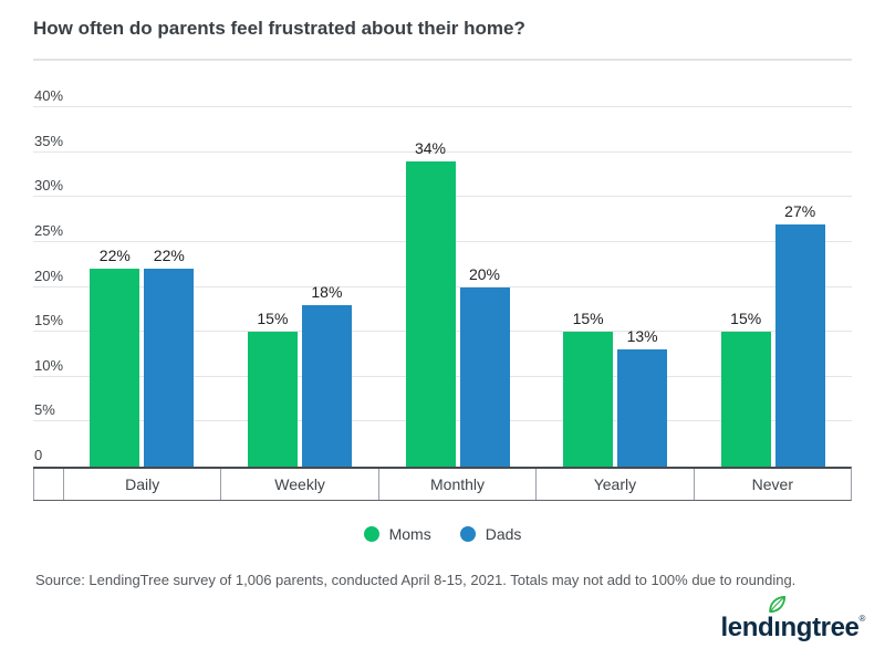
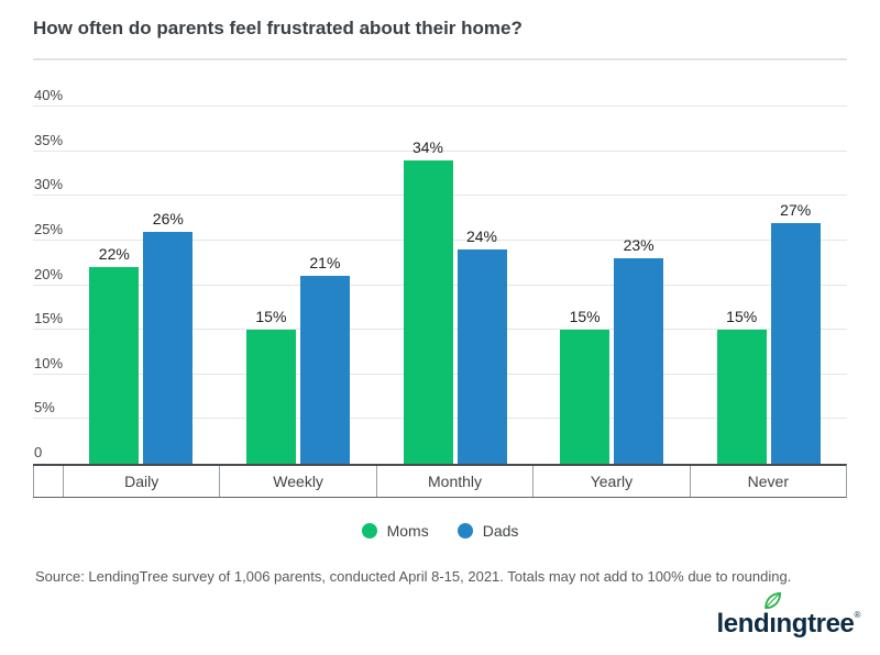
Dads/Daily: 22% -> 26%
Dads/Weekly: 18% -> 21%
Dads/Monthly: 20% -> 24%
Dads/Yearly: 13% -> 23%
